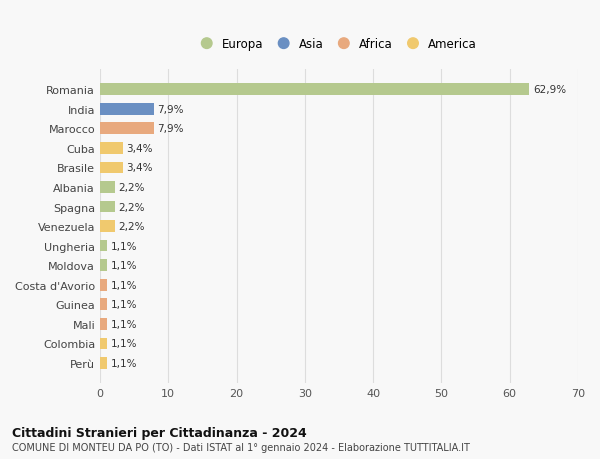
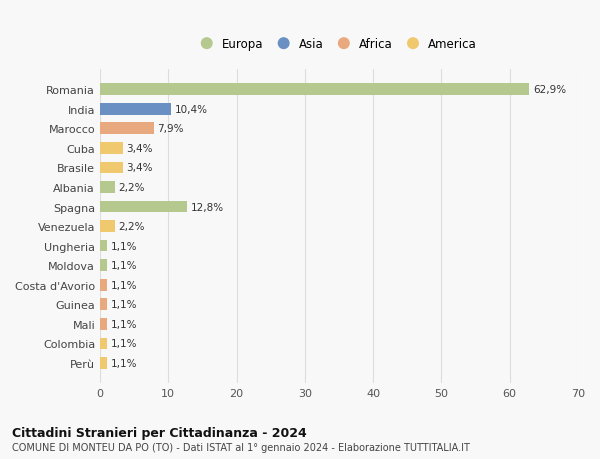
India: 7,9% -> 10,4%
Spagna: 2,2% -> 12,8%
